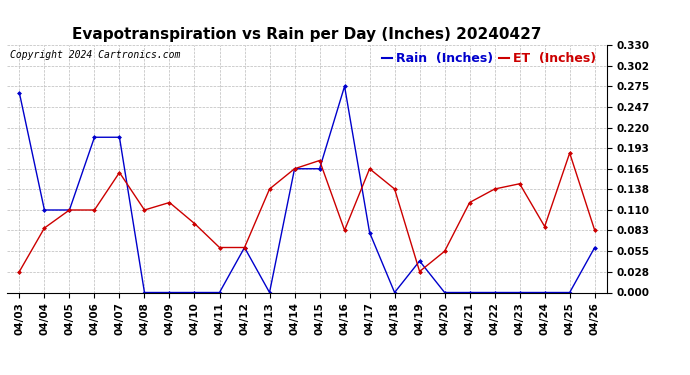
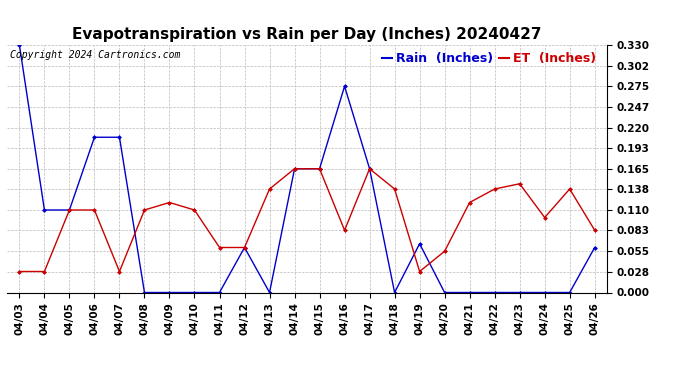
Rain (Inches)/04/03: 0.266 -> 0.330
ET (Inches)/04/04: 0.086 -> 0.028
ET (Inches)/04/07: 0.160 -> 0.028
ET (Inches)/04/10: 0.092 -> 0.110
ET (Inches)/04/15: 0.176 -> 0.165
Rain (Inches)/04/17: 0.080 -> 0.165
Rain (Inches)/04/19: 0.042 -> 0.065
ET (Inches)/04/24: 0.088 -> 0.100
ET (Inches)/04/25: 0.186 -> 0.138
